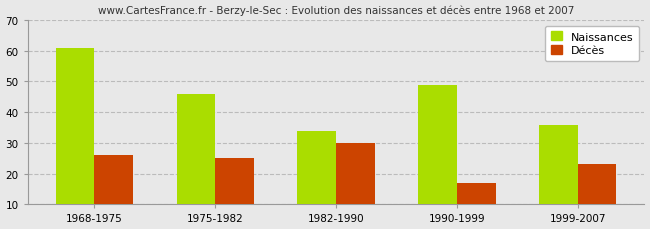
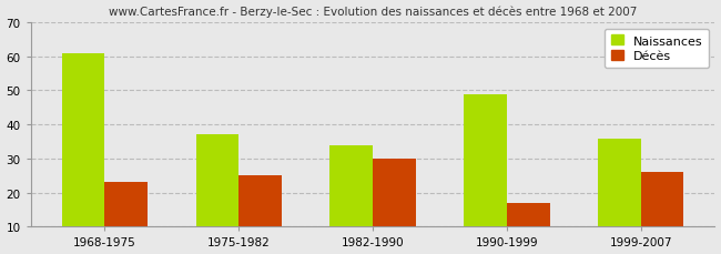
Décès/1968-1975: 26 -> 23
Naissances/1975-1982: 46 -> 37
Décès/1999-2007: 23 -> 26
